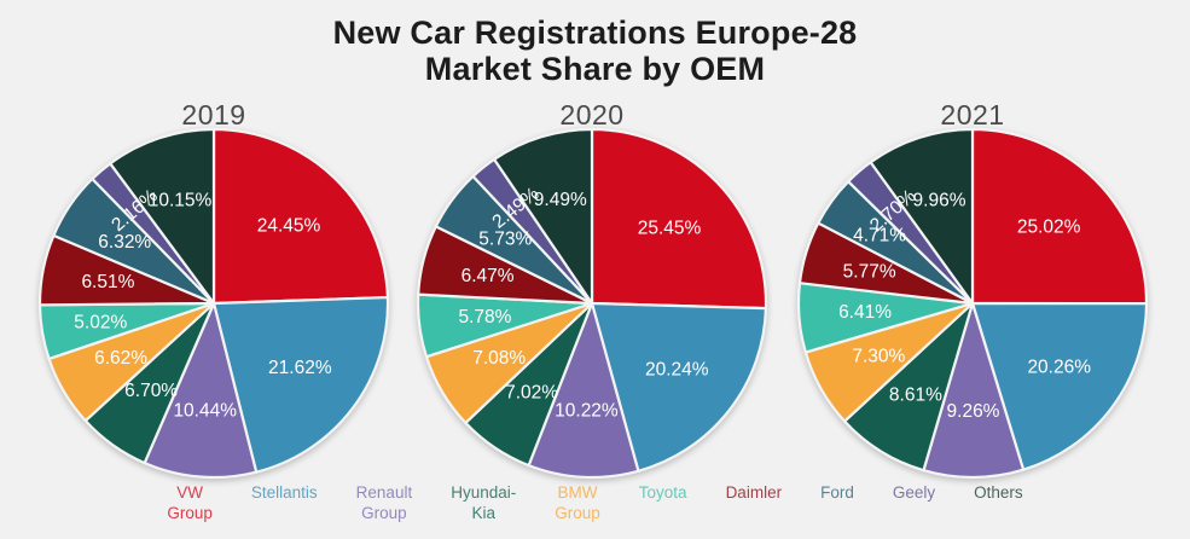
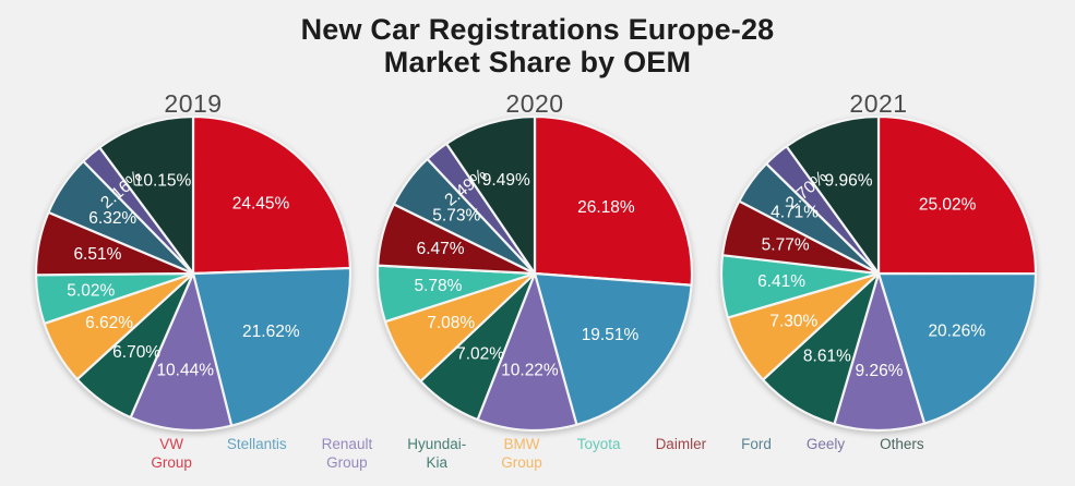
2020/VW Group: 25.45% -> 26.18%
2020/Stellantis: 20.24% -> 19.51%
